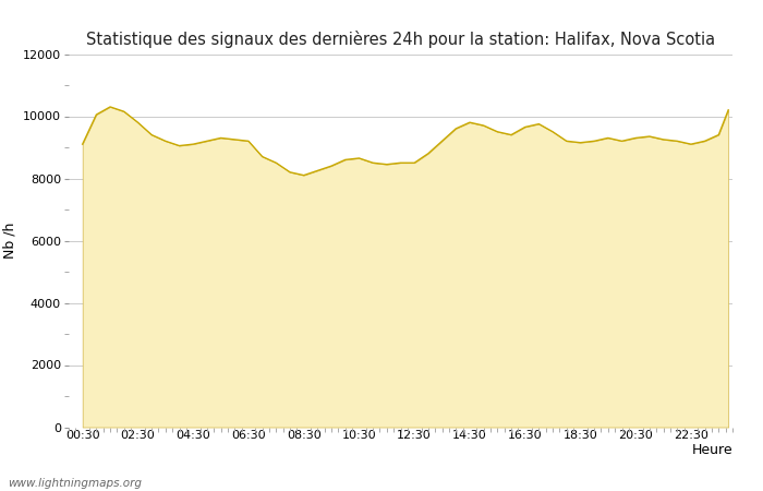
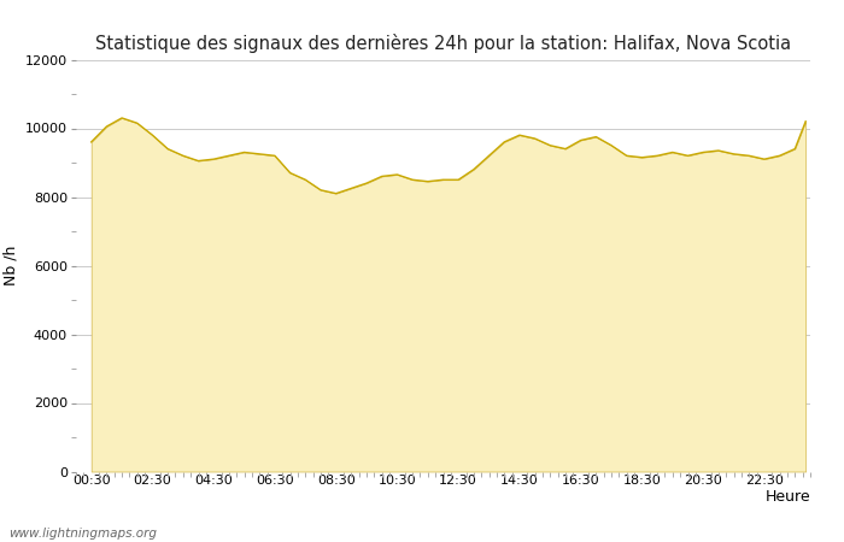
00:30: 9100 -> 9600
